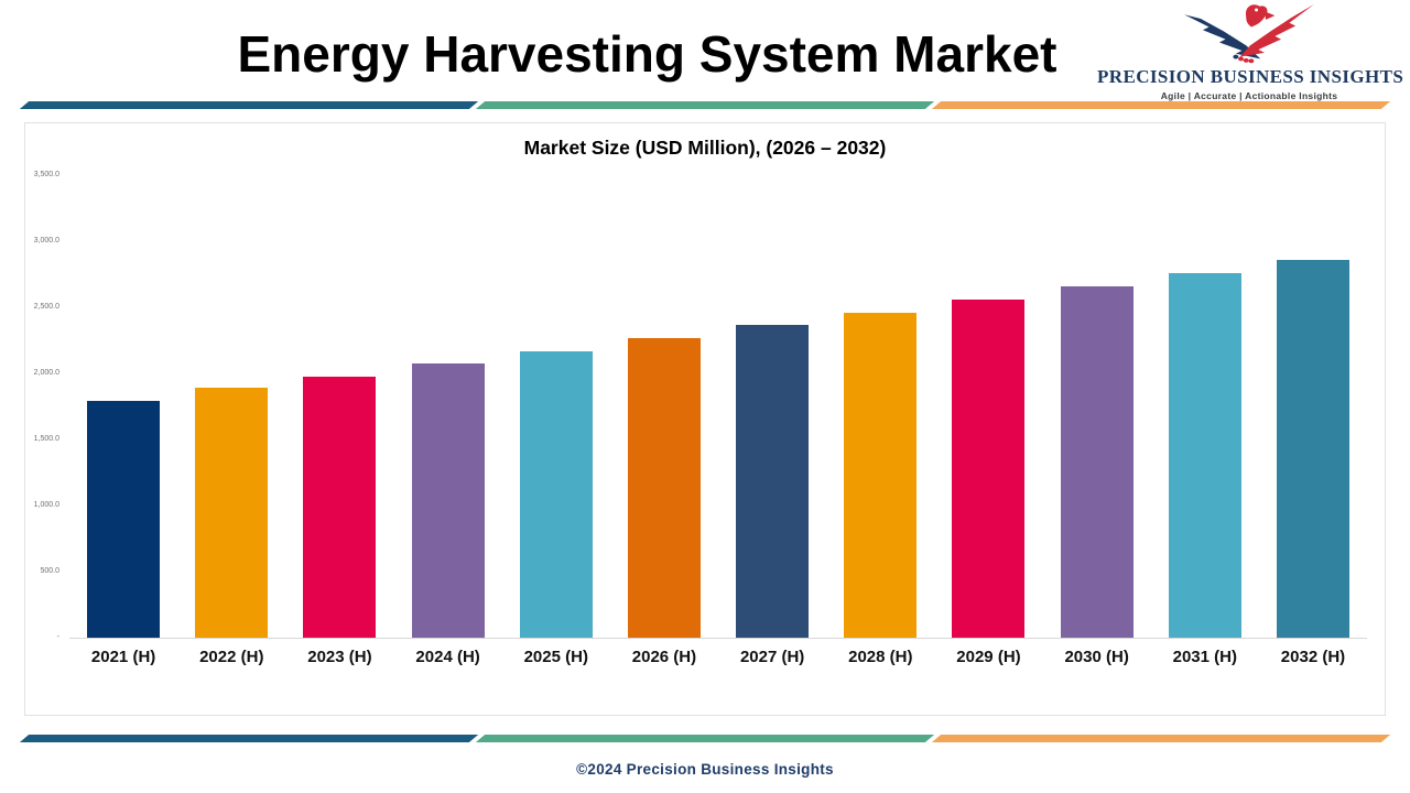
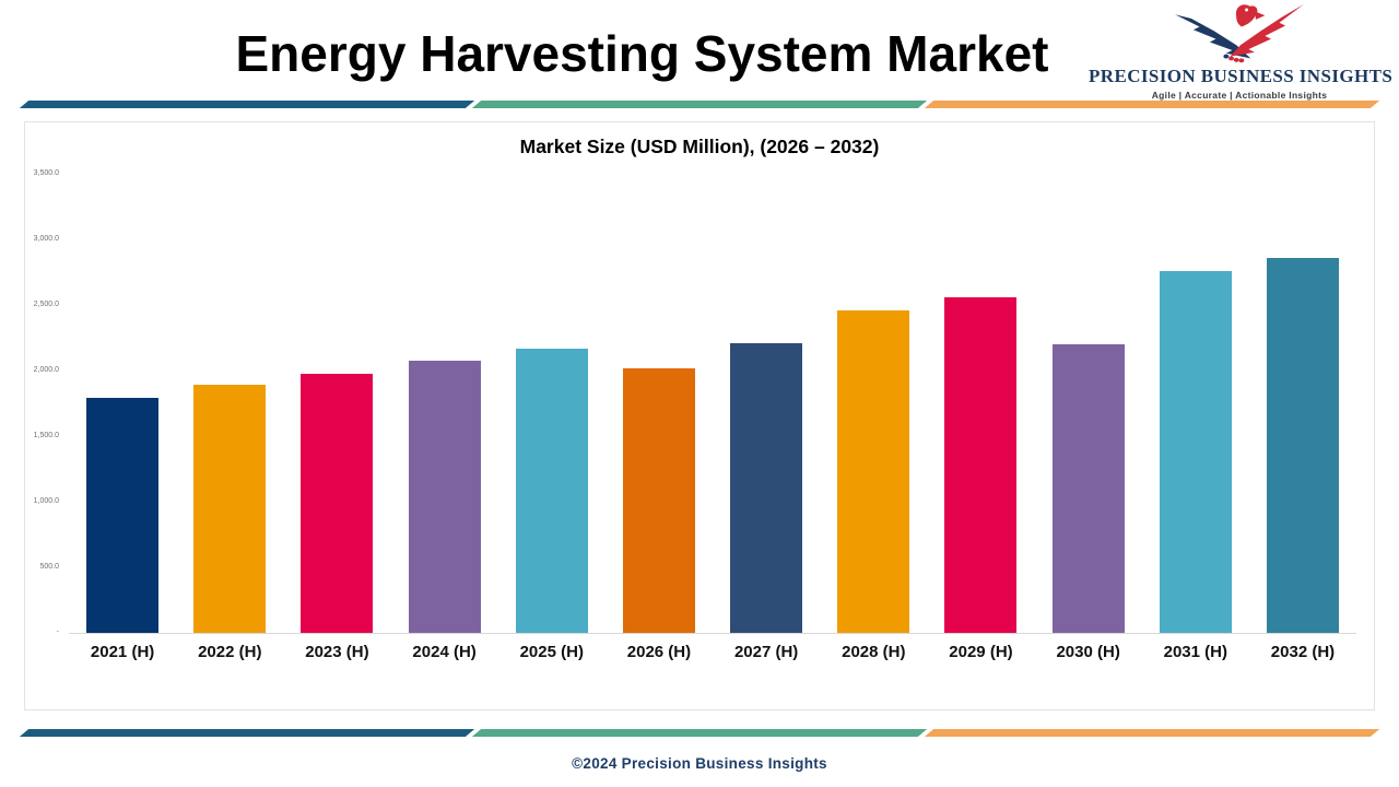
2026 (H): 2270 -> 2020
2027 (H): 2360 -> 2210
2030 (H): 2660 -> 2200
